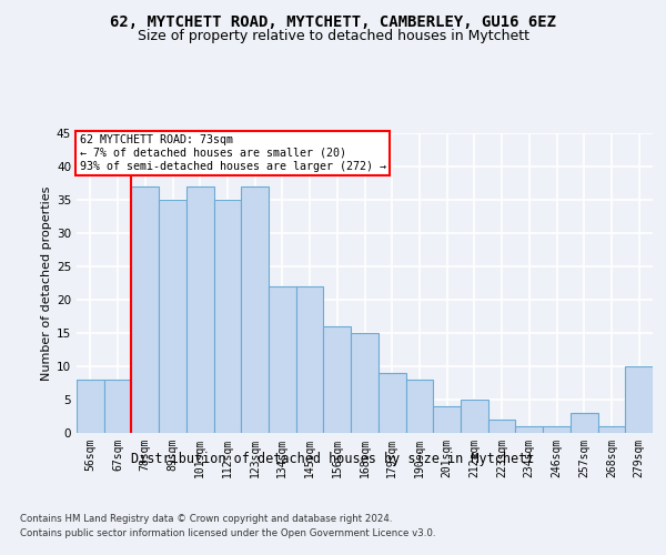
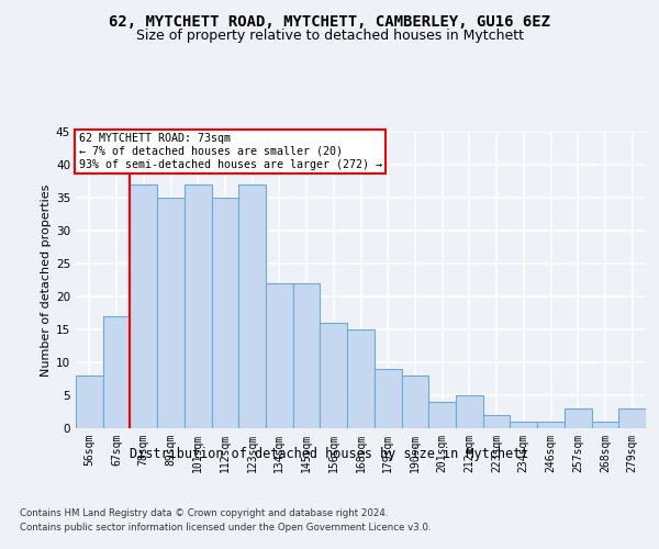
67sqm: 8 -> 17
279sqm: 10 -> 3
